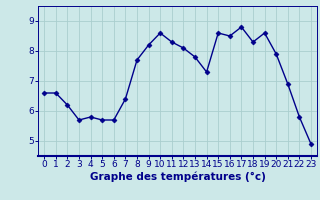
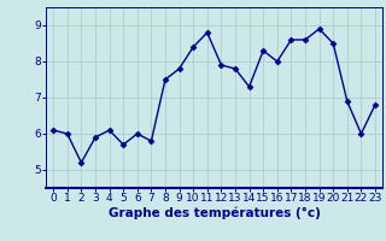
0: 6.6 -> 6.1
1: 6.6 -> 6.0
2: 6.2 -> 5.2
3: 5.7 -> 5.9
4: 5.8 -> 6.1
6: 5.7 -> 6.0
7: 6.4 -> 5.8
8: 7.7 -> 7.5
9: 8.2 -> 7.8
10: 8.6 -> 8.4
11: 8.3 -> 8.8
12: 8.1 -> 7.9
15: 8.6 -> 8.3
16: 8.5 -> 8.0
17: 8.8 -> 8.6
18: 8.3 -> 8.6
19: 8.6 -> 8.9
20: 7.9 -> 8.5
22: 5.8 -> 6.0
23: 4.9 -> 6.8
